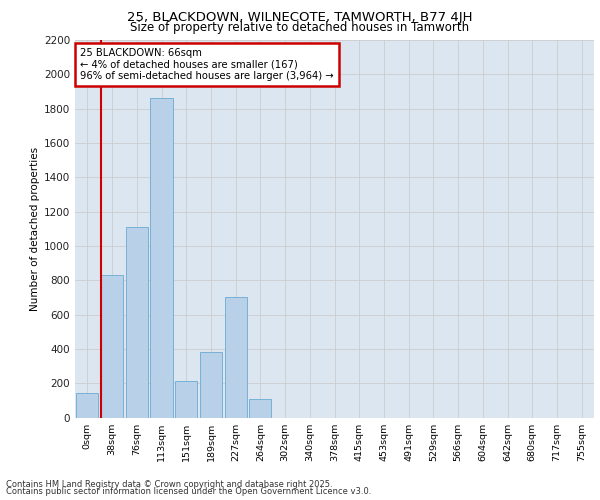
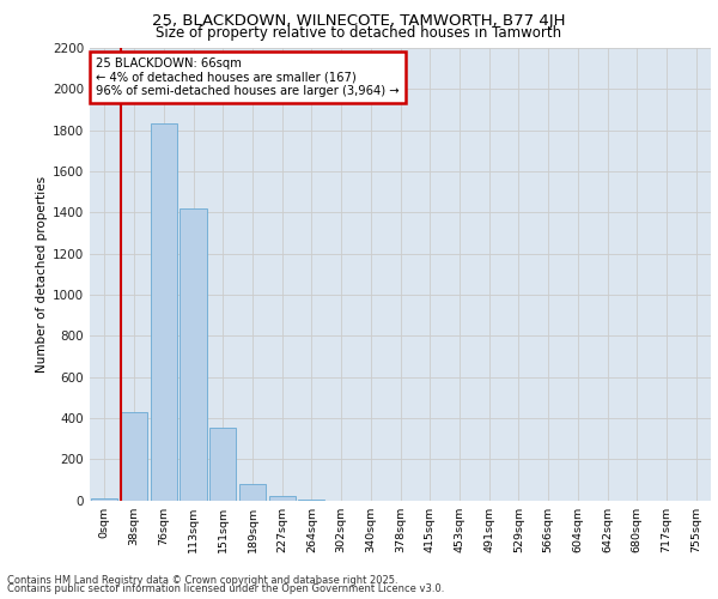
0sqm: 140 -> 10
38sqm: 830 -> 430
76sqm: 1110 -> 1830
113sqm: 1860 -> 1420
151sqm: 210 -> 360
189sqm: 380 -> 80
227sqm: 700 -> 20
264sqm: 110 -> 0
